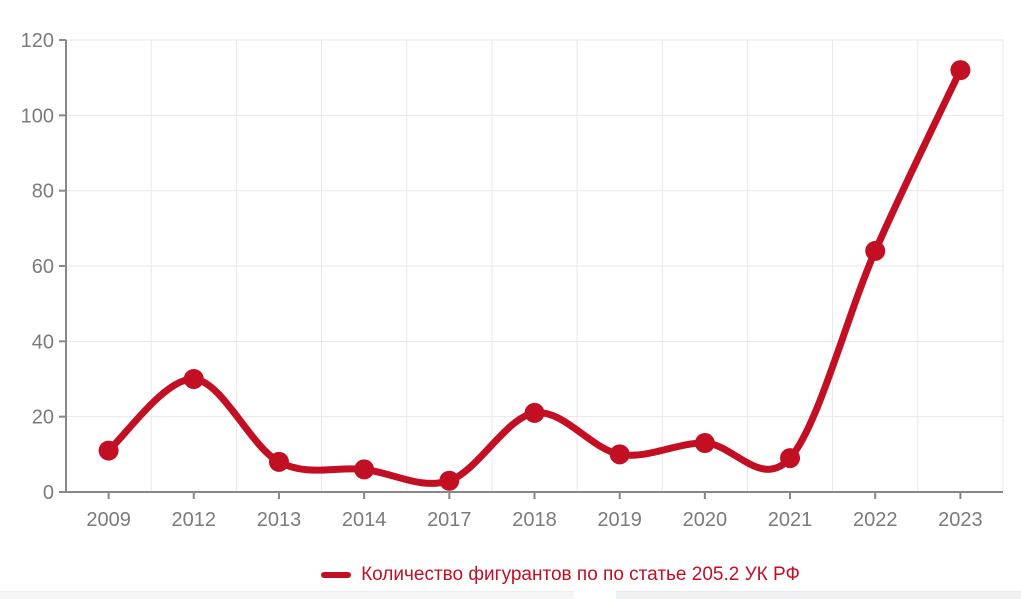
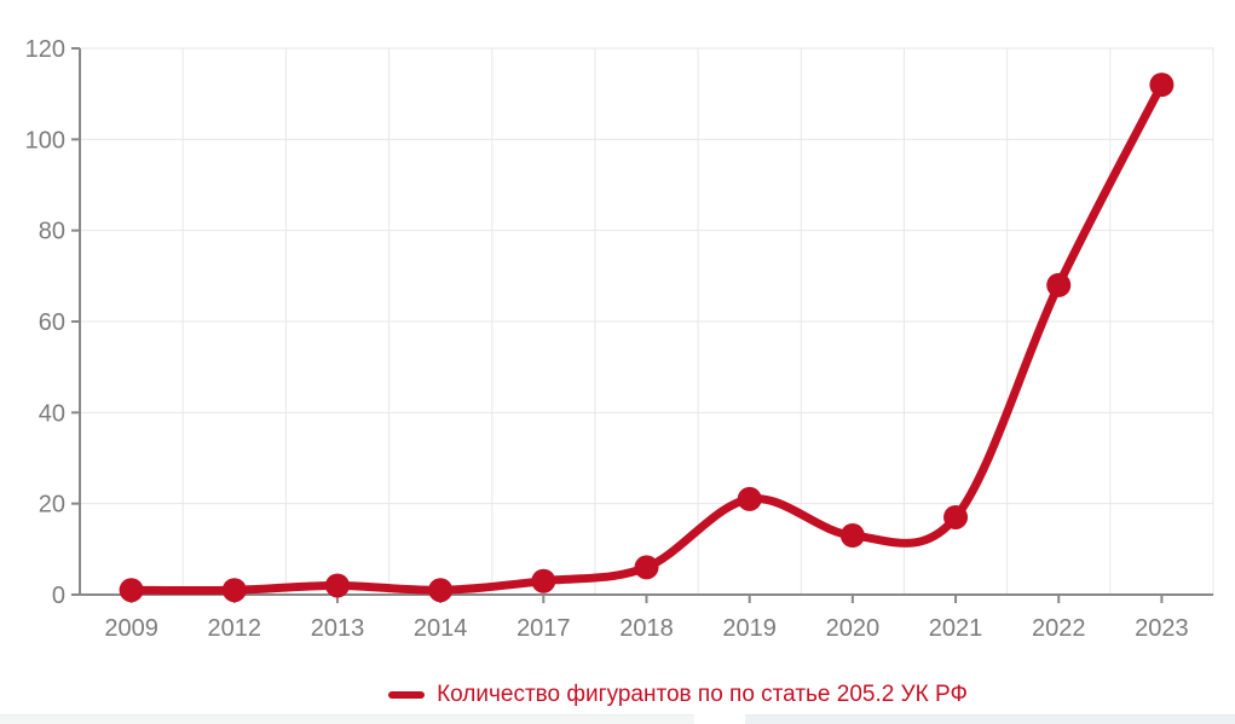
2009: 11 -> 1
2012: 30 -> 1
2013: 8 -> 2
2014: 6 -> 1
2018: 21 -> 6
2019: 10 -> 21
2021: 9 -> 17
2022: 64 -> 68
